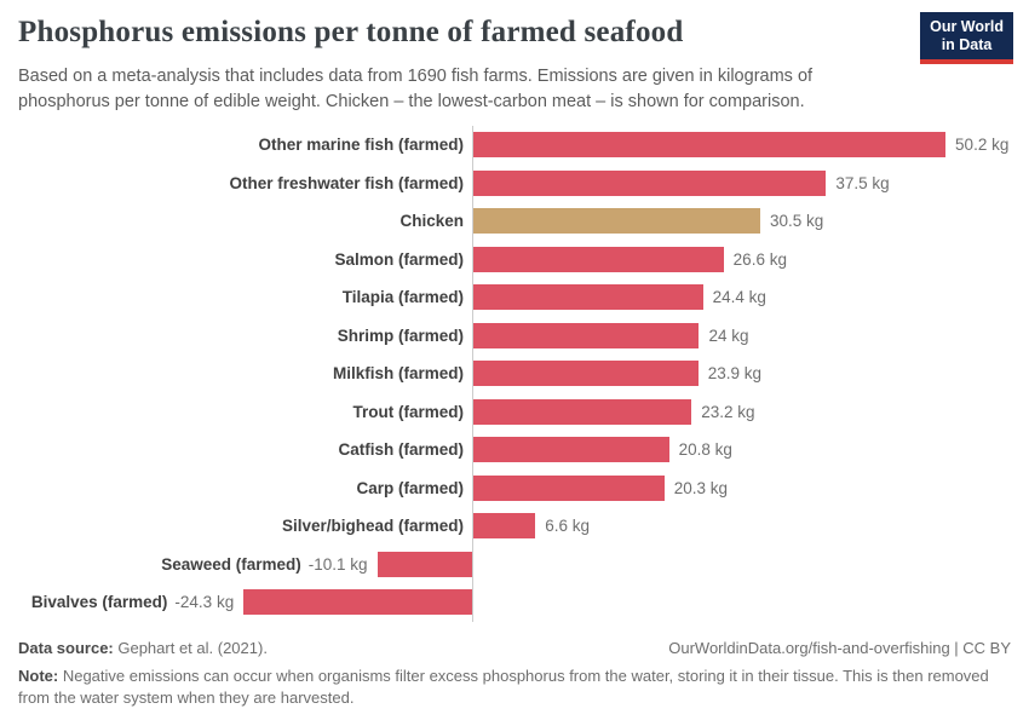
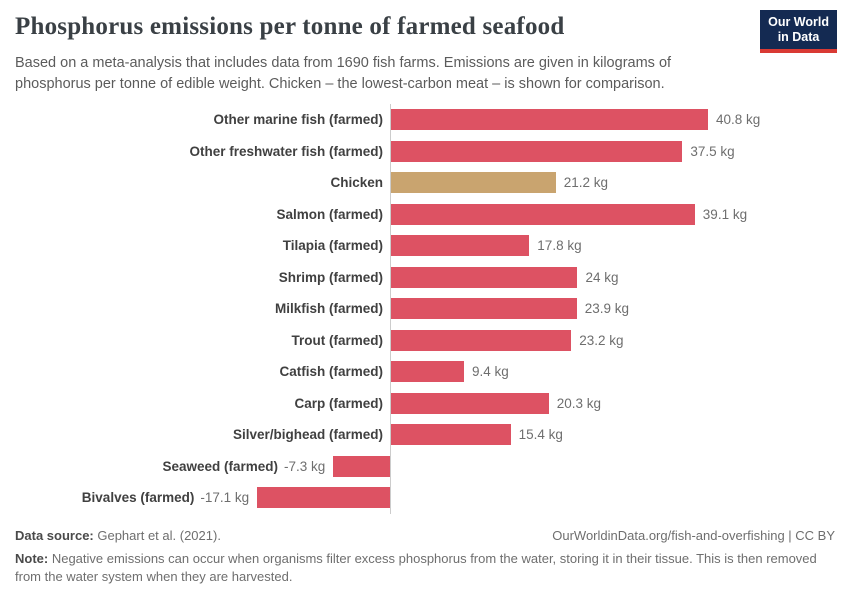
Other marine fish (farmed): 50.2 -> 40.8
Chicken: 30.5 -> 21.2
Salmon (farmed): 26.6 -> 39.1
Tilapia (farmed): 24.4 -> 17.8
Catfish (farmed): 20.8 -> 9.4
Silver/bighead (farmed): 6.6 -> 15.4
Seaweed (farmed): -10.1 -> -7.3
Bivalves (farmed): -24.3 -> -17.1
